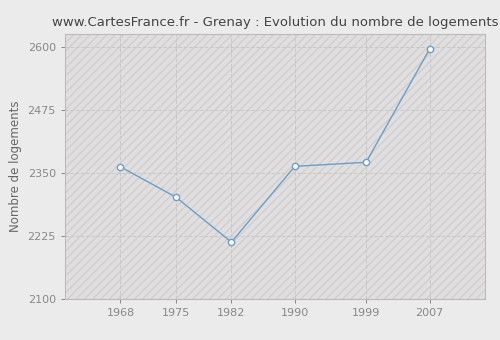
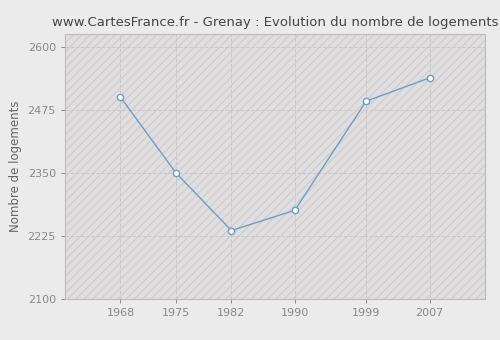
1968: 2362 -> 2500
1975: 2302 -> 2350
1982: 2213 -> 2236
1990: 2363 -> 2276
1999: 2371 -> 2492
2007: 2595 -> 2538
